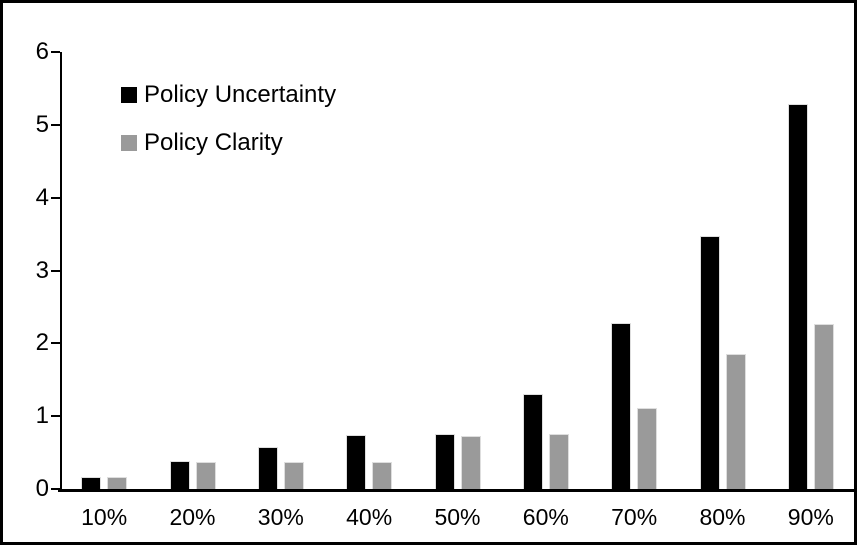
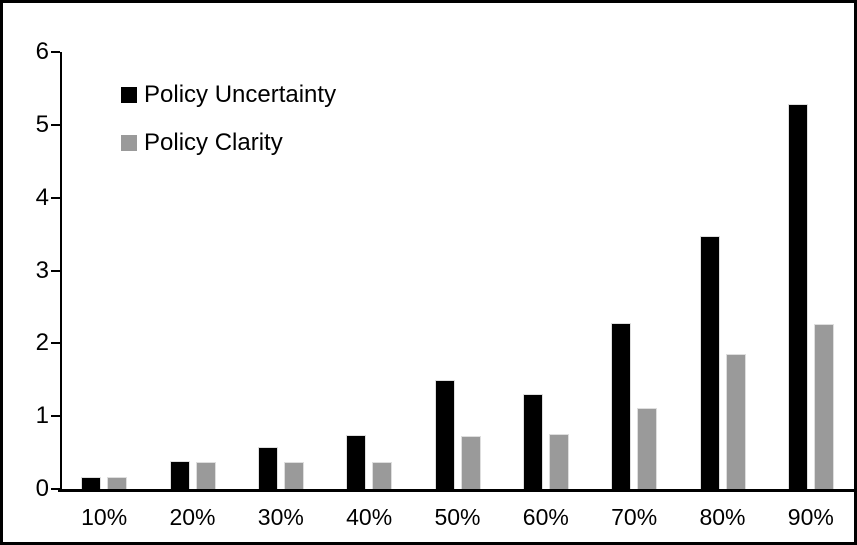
Policy Uncertainty/50%: 0.8 -> 1.5
